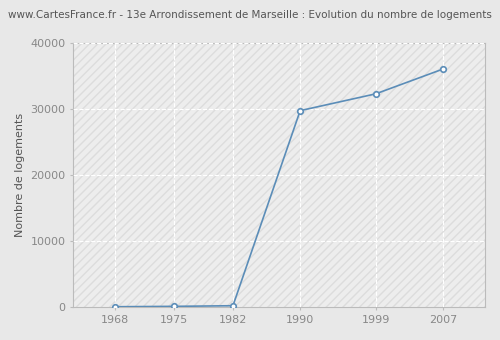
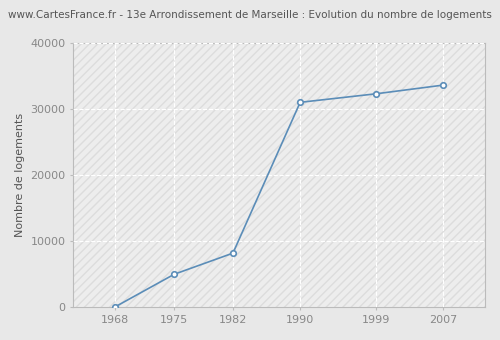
1975: 200 -> 5000
1982: 200 -> 8200
1990: 29700 -> 31000
2007: 36000 -> 33600
